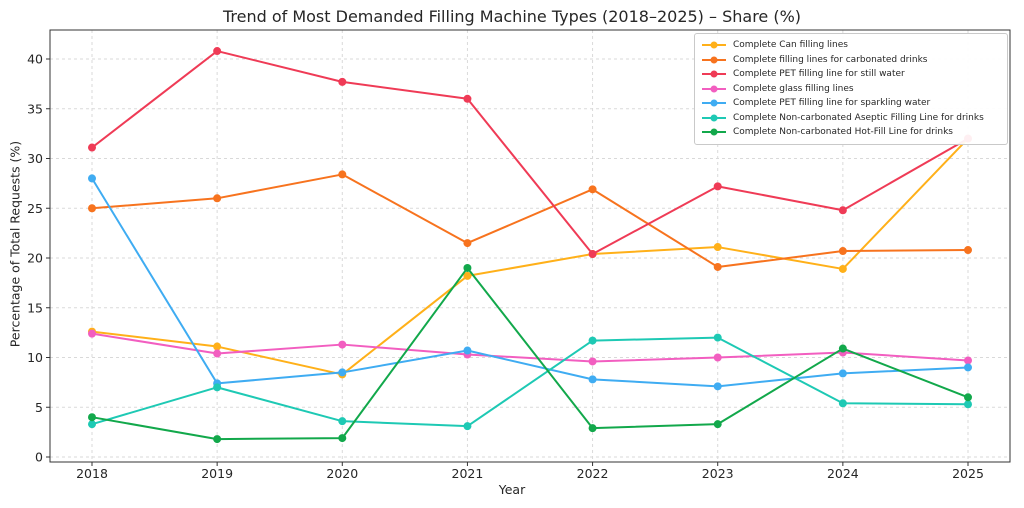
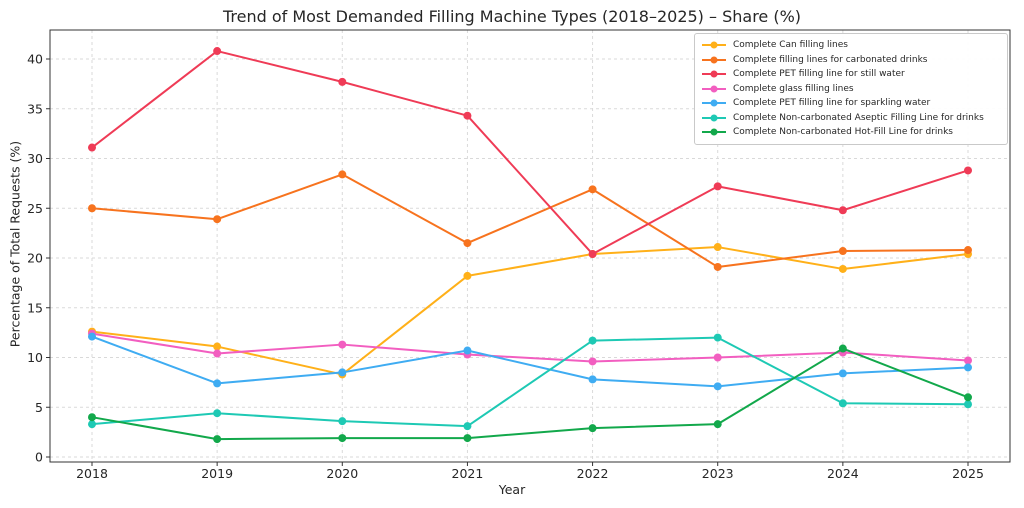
Complete PET filling line for sparkling water/2018: 28 -> 12
Complete filling lines for carbonated drinks/2019: 26 -> 24
Complete Non-carbonated Aseptic Filling Line for drinks/2019: 7 -> 4
Complete PET filling line for still water/2021: 36 -> 34
Complete Non-carbonated Hot-Fill Line for drinks/2021: 19 -> 2
Complete Can filling lines/2025: 32 -> 20
Complete PET filling line for still water/2025: 32 -> 29
